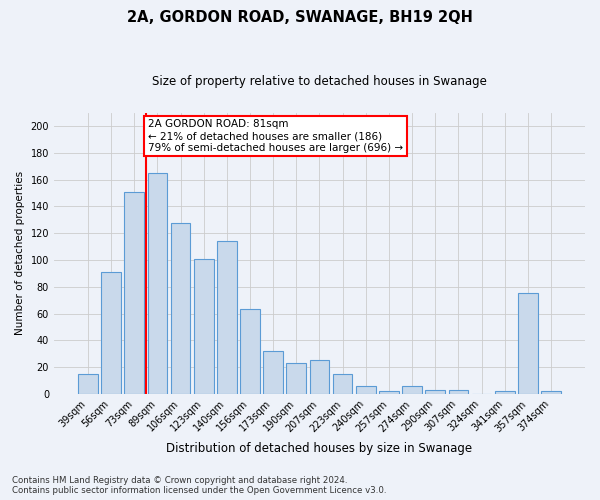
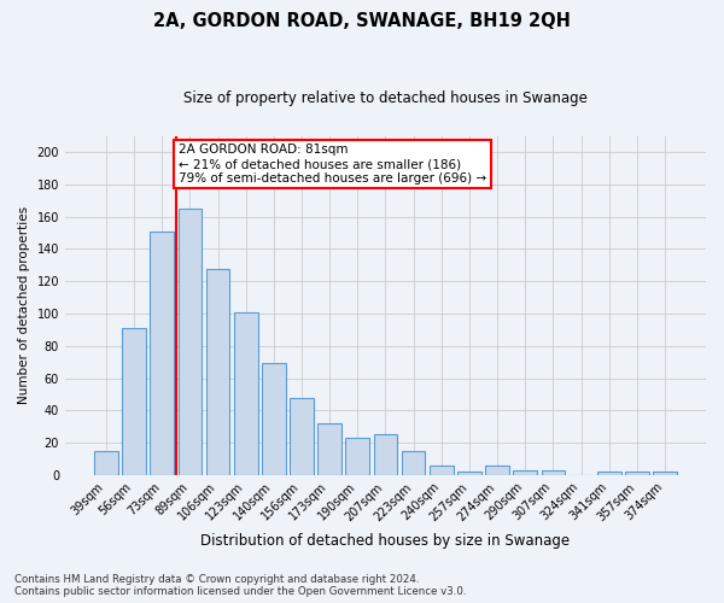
140sqm: 114 -> 69
156sqm: 63 -> 48
357sqm: 75 -> 2
